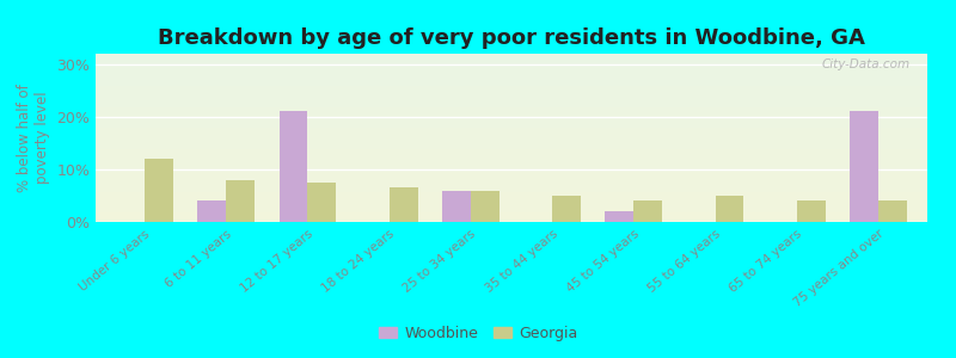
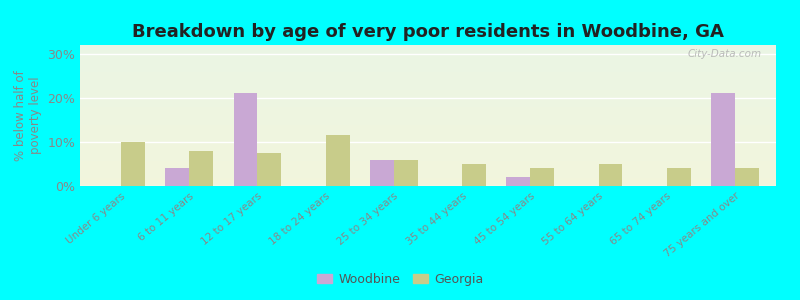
Georgia/Under 6 years: 12.0% -> 10.0%
Georgia/18 to 24 years: 6.5% -> 11.5%
